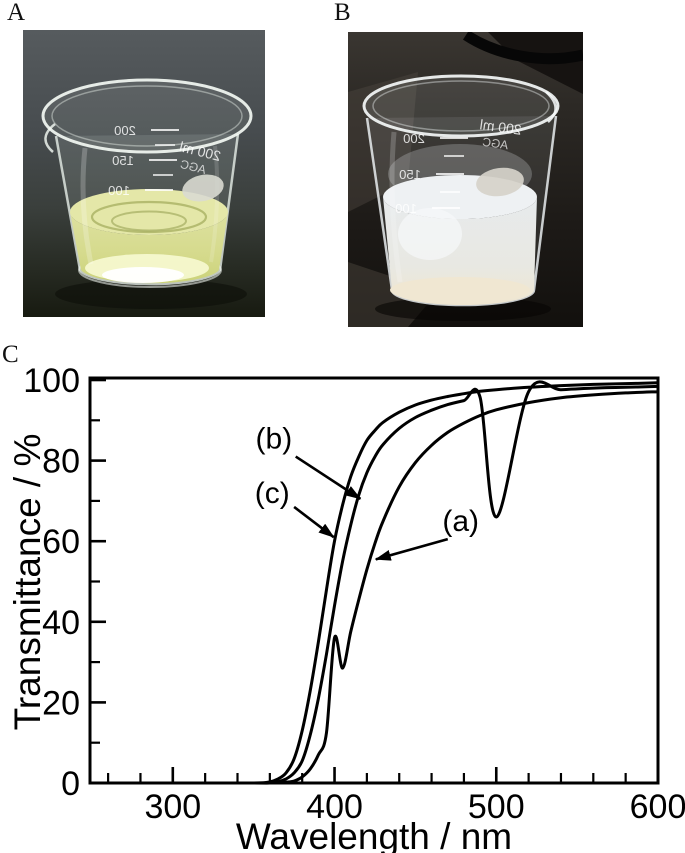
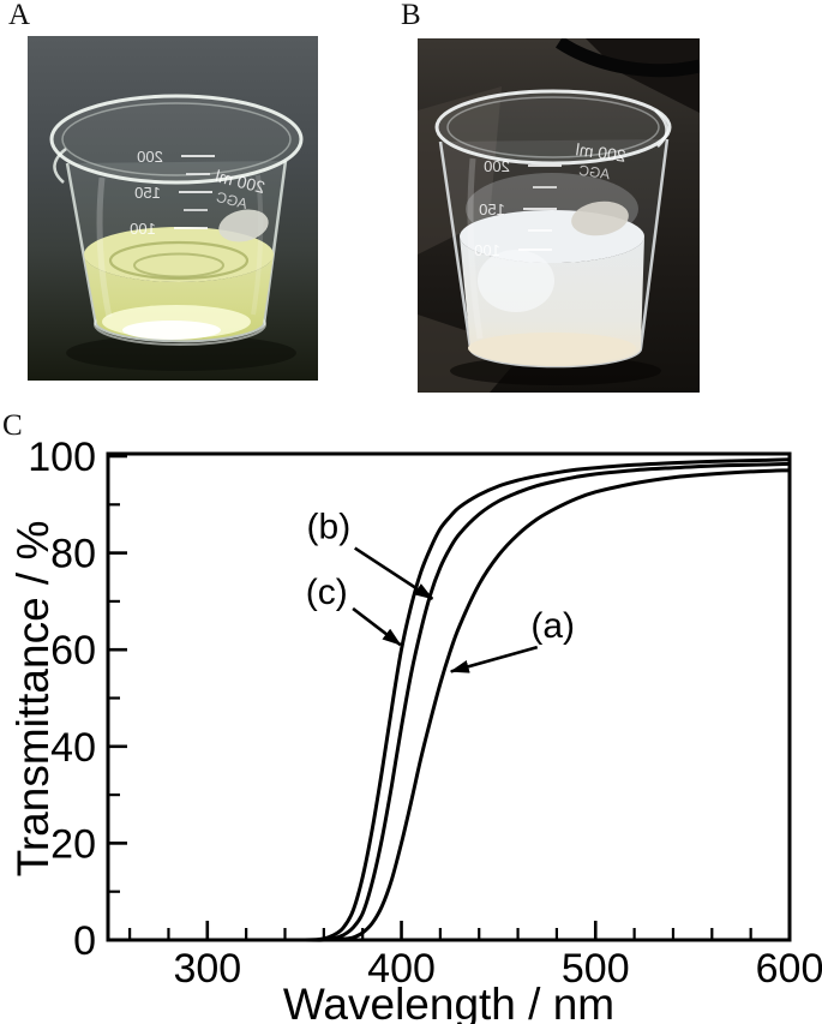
(a)/400: 36 -> 20
(b)/500: 66 -> 96
